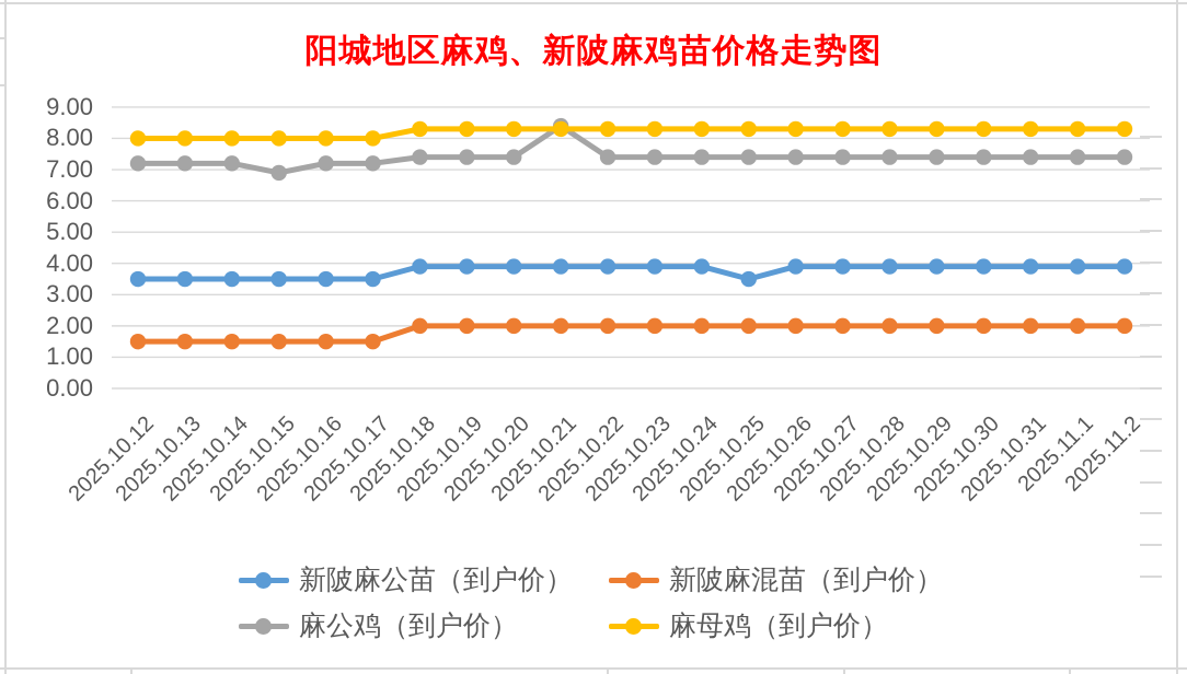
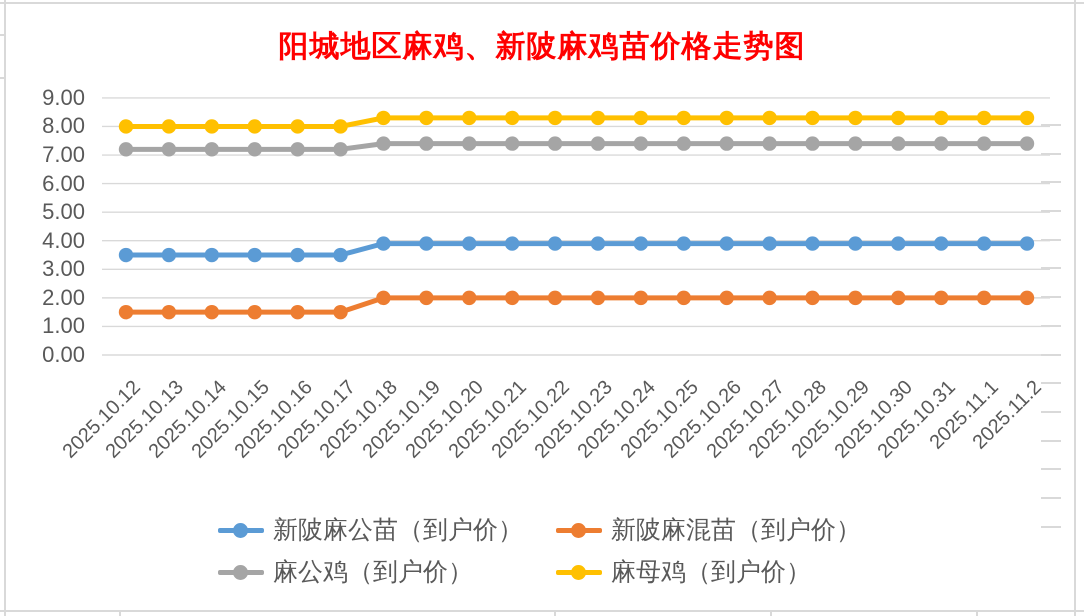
麻公鸡（到户价）/2025.10.15: 6.9 -> 7.2
麻公鸡（到户价）/2025.10.21: 8.4 -> 7.4
新陂麻公苗（到户价）/2025.10.25: 3.5 -> 3.9
